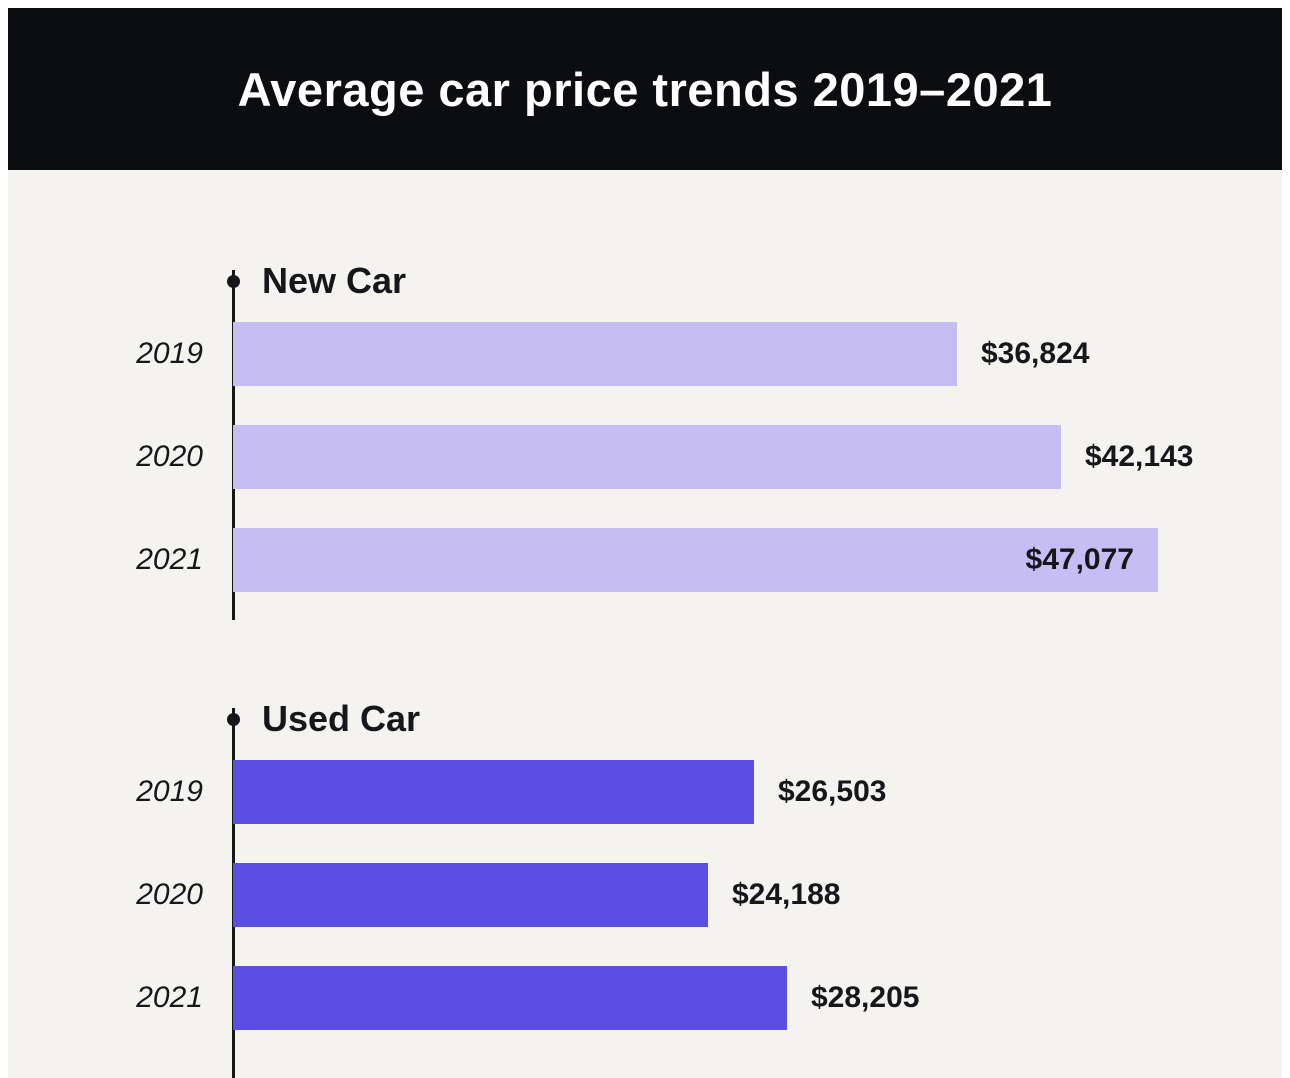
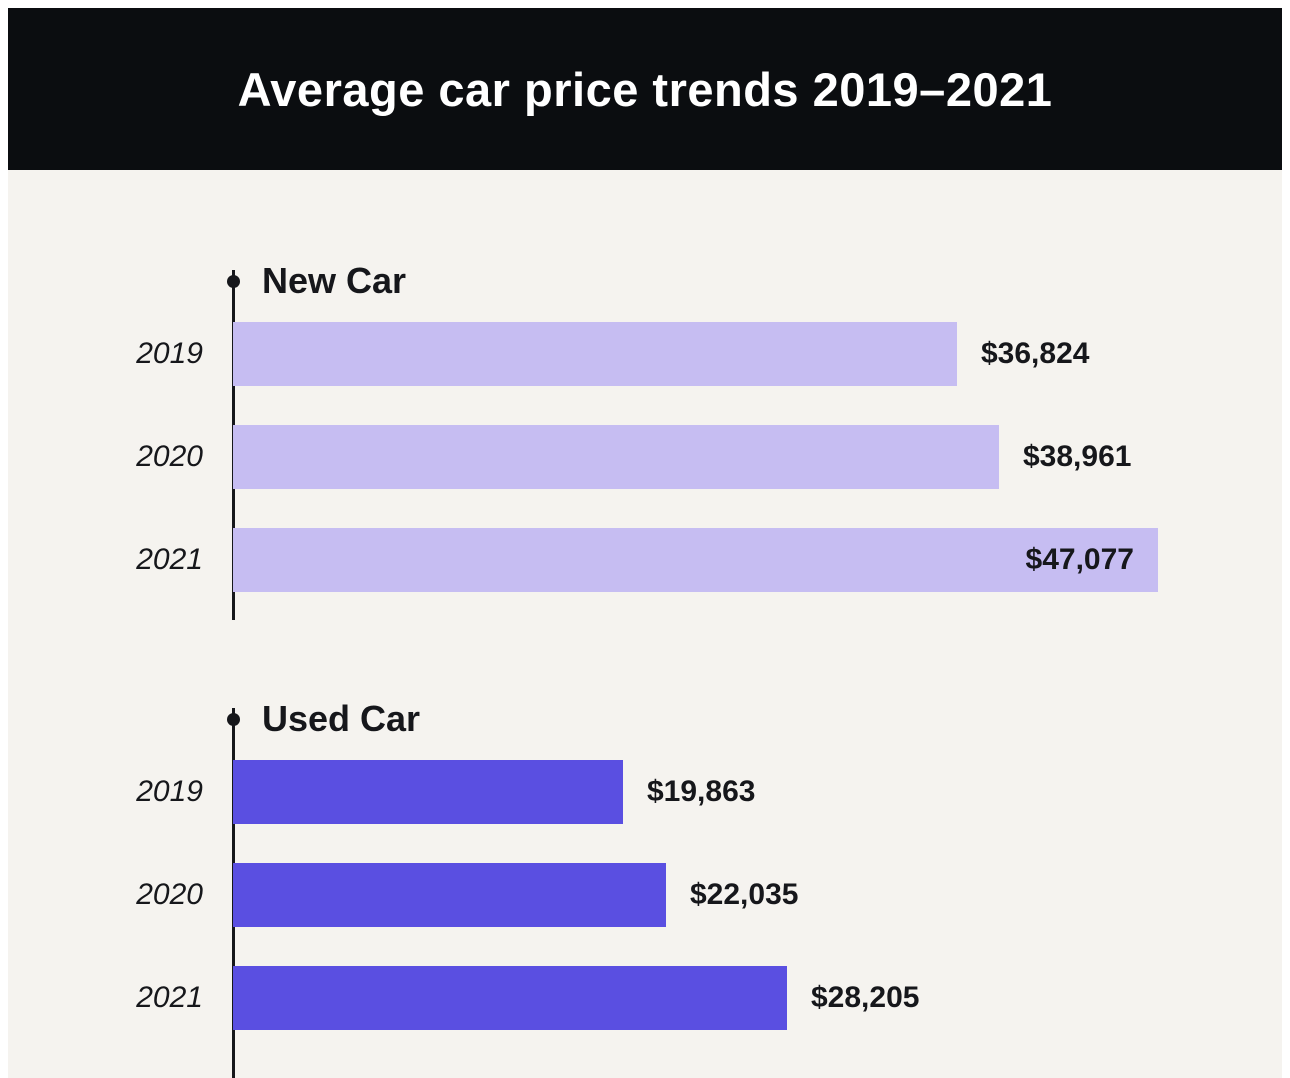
Used Car/2019: $26,503 -> $19,863
New Car/2020: $42,143 -> $38,961
Used Car/2020: $24,188 -> $22,035
